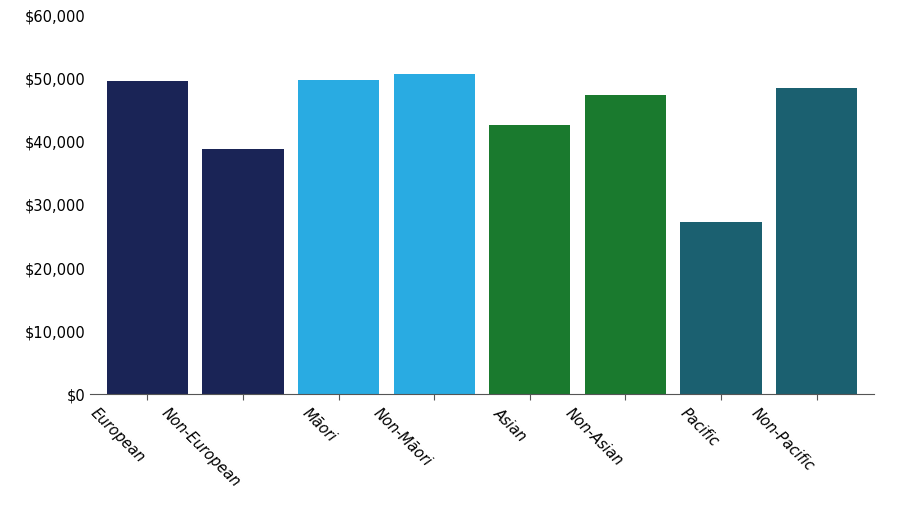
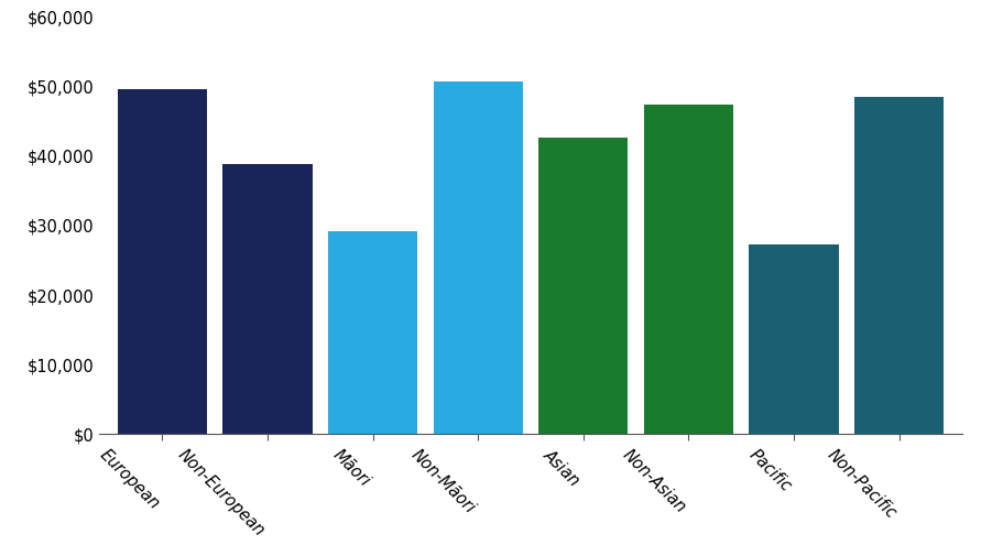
Māori: $49,600 -> $29,000
